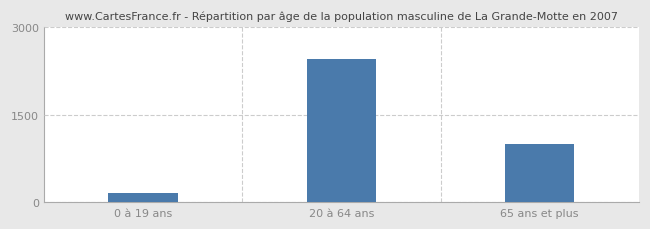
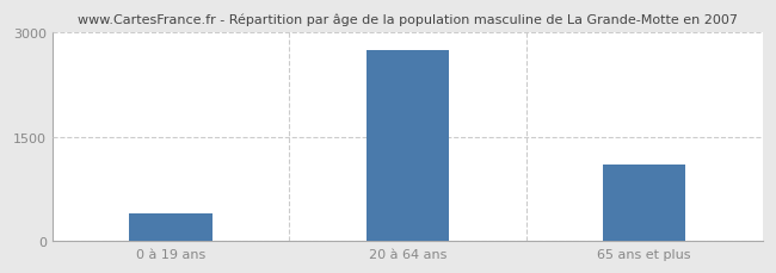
0 à 19 ans: 160 -> 400
20 à 64 ans: 2460 -> 2750
65 ans et plus: 1000 -> 1100
